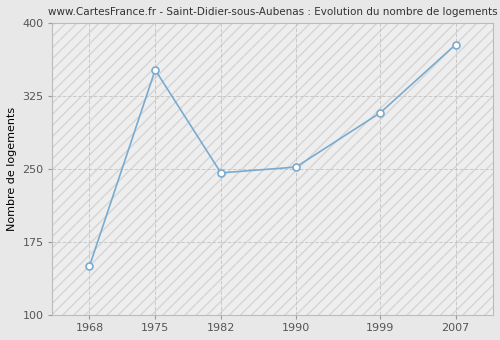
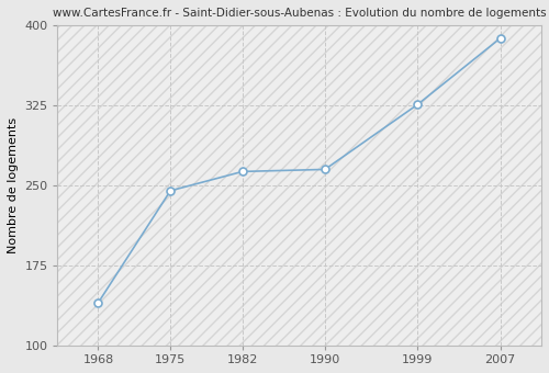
1968: 150 -> 140
1975: 352 -> 245
1982: 246 -> 263
1990: 252 -> 265
1999: 308 -> 326
2007: 378 -> 388
